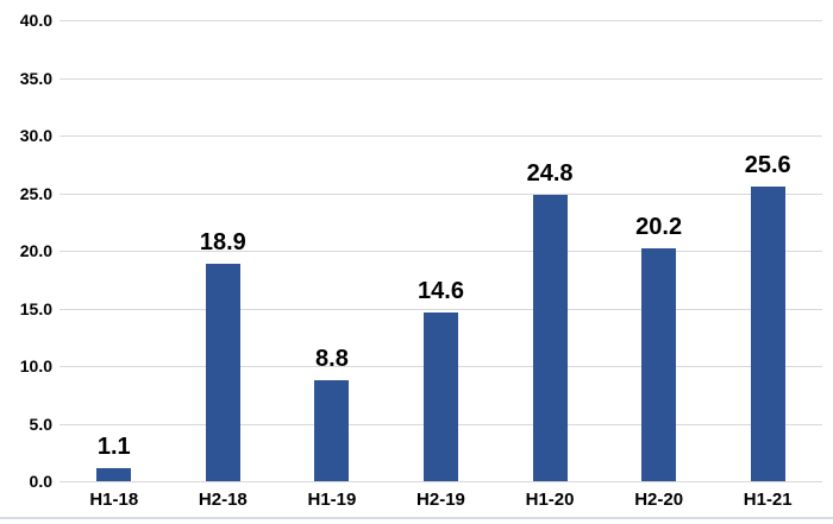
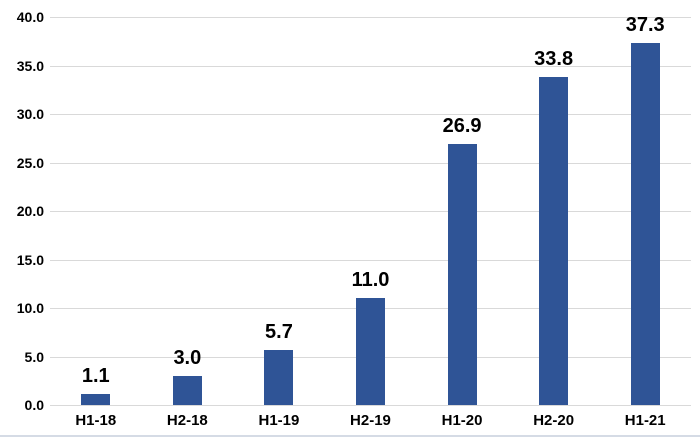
H2-18: 18.9 -> 3.0
H1-19: 8.8 -> 5.7
H2-19: 14.6 -> 11.0
H1-20: 24.8 -> 26.9
H2-20: 20.2 -> 33.8
H1-21: 25.6 -> 37.3
